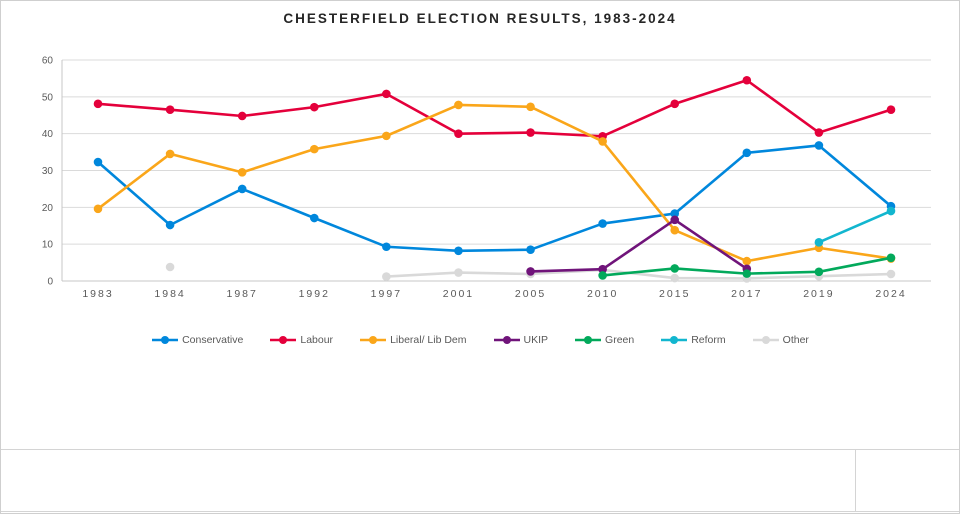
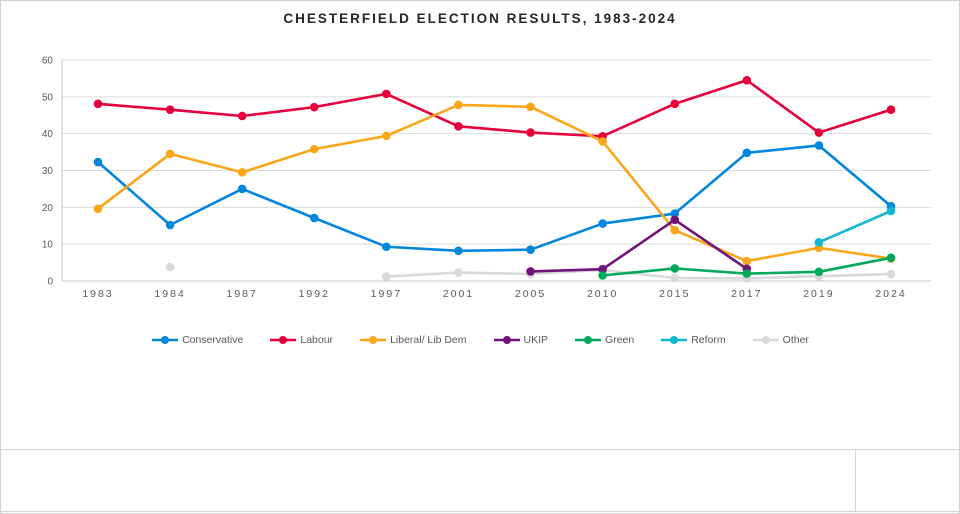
Labour/2001: 40 -> 42
